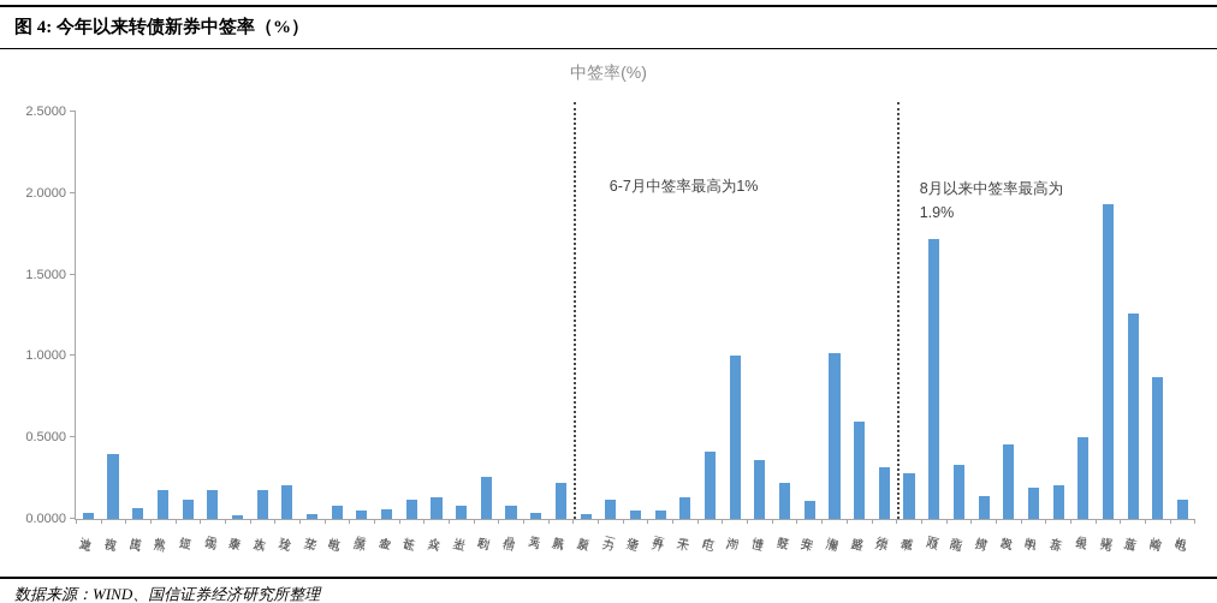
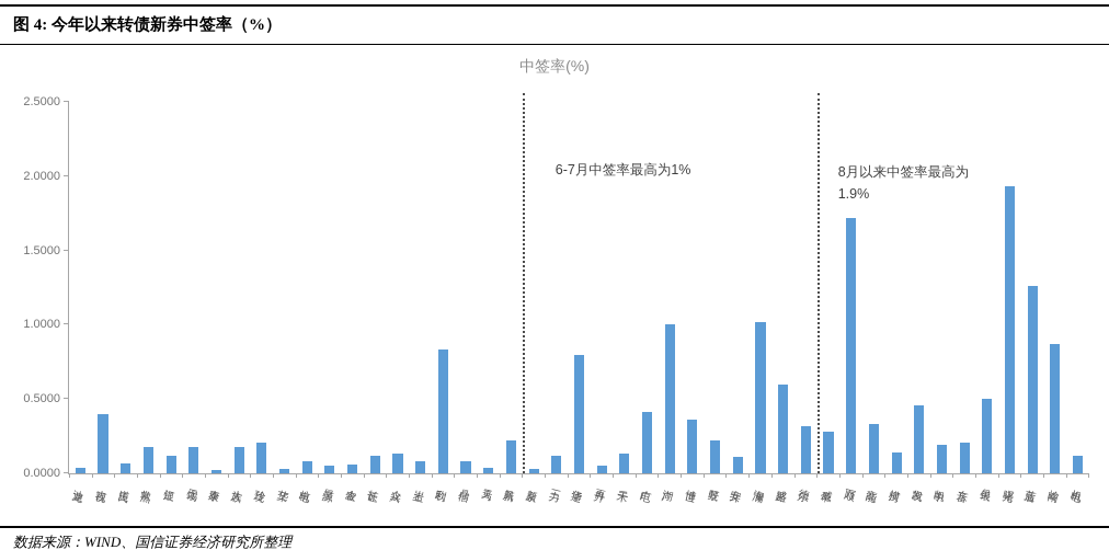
利欧: 0.26 -> 0.83
华通: 0.05 -> 0.80
